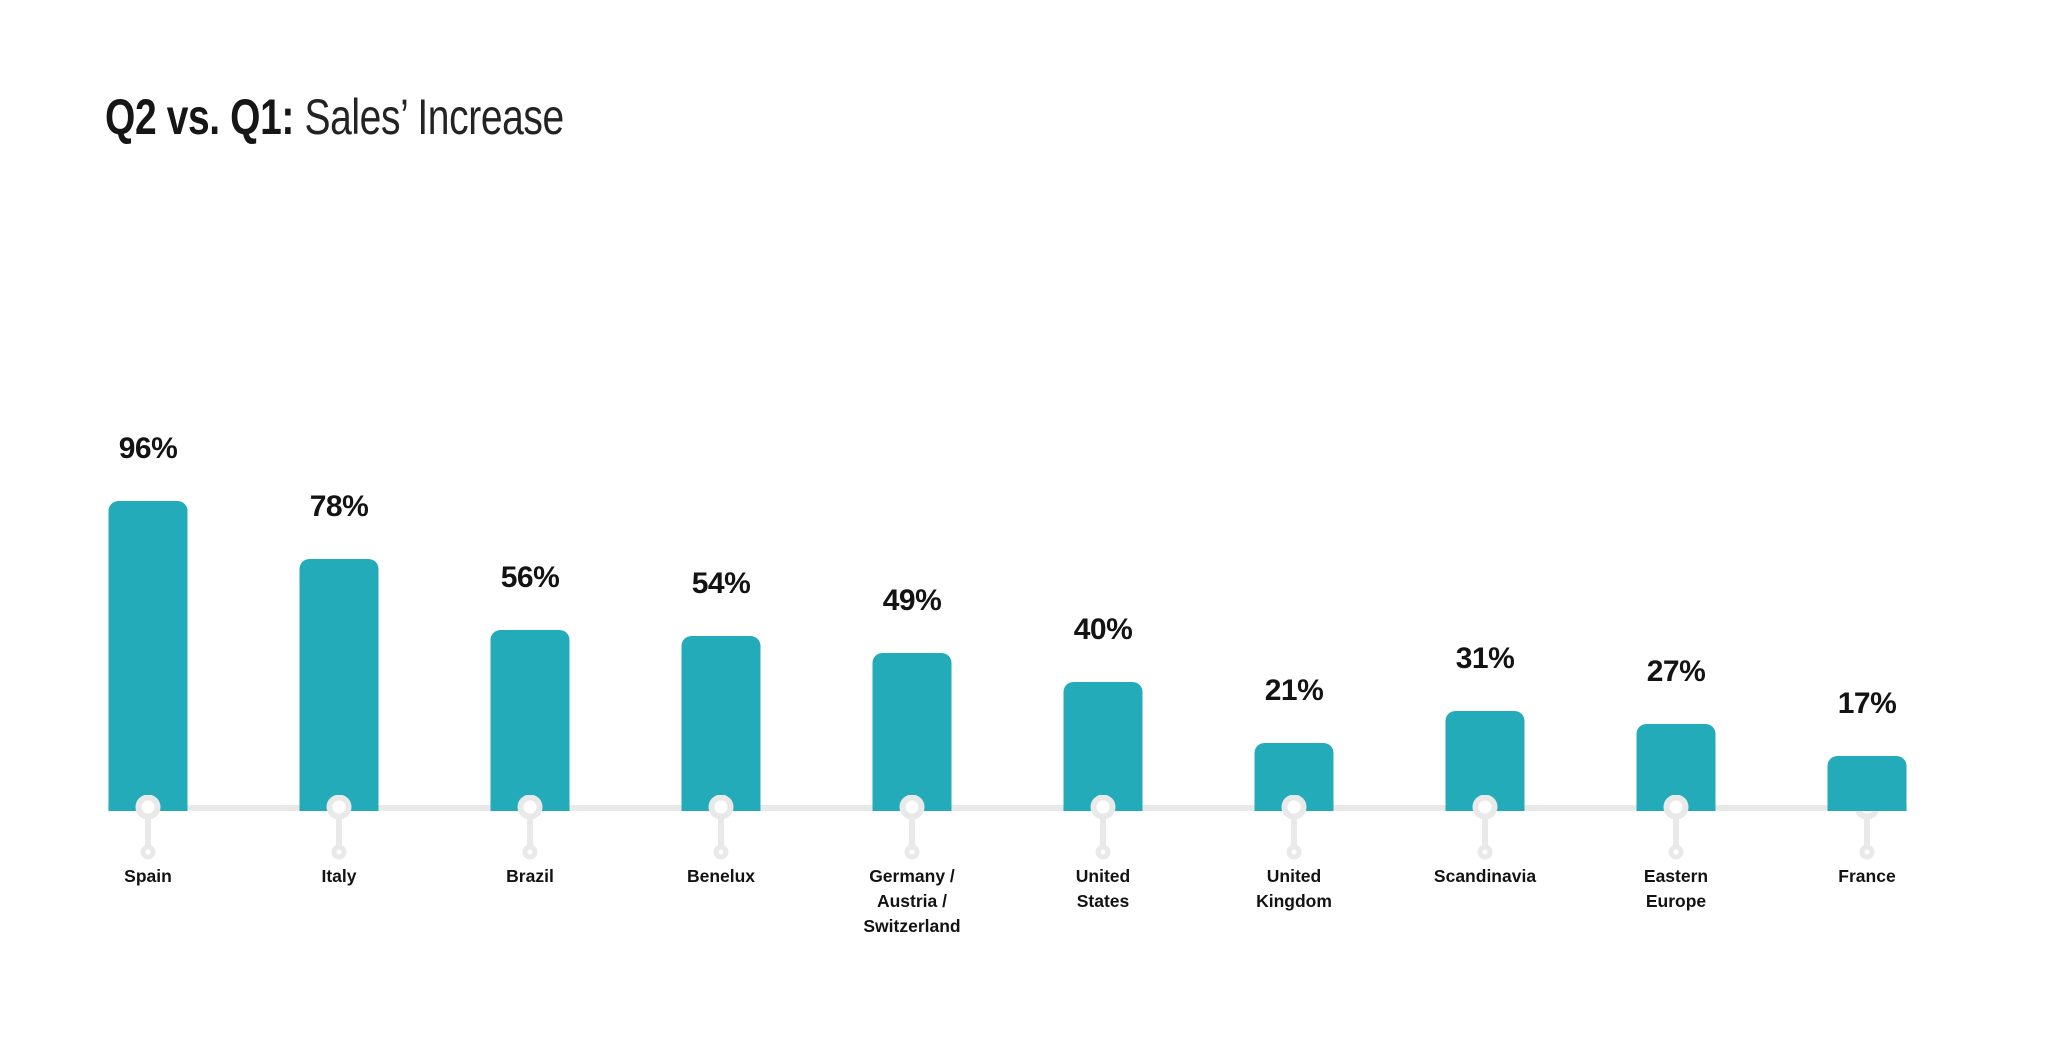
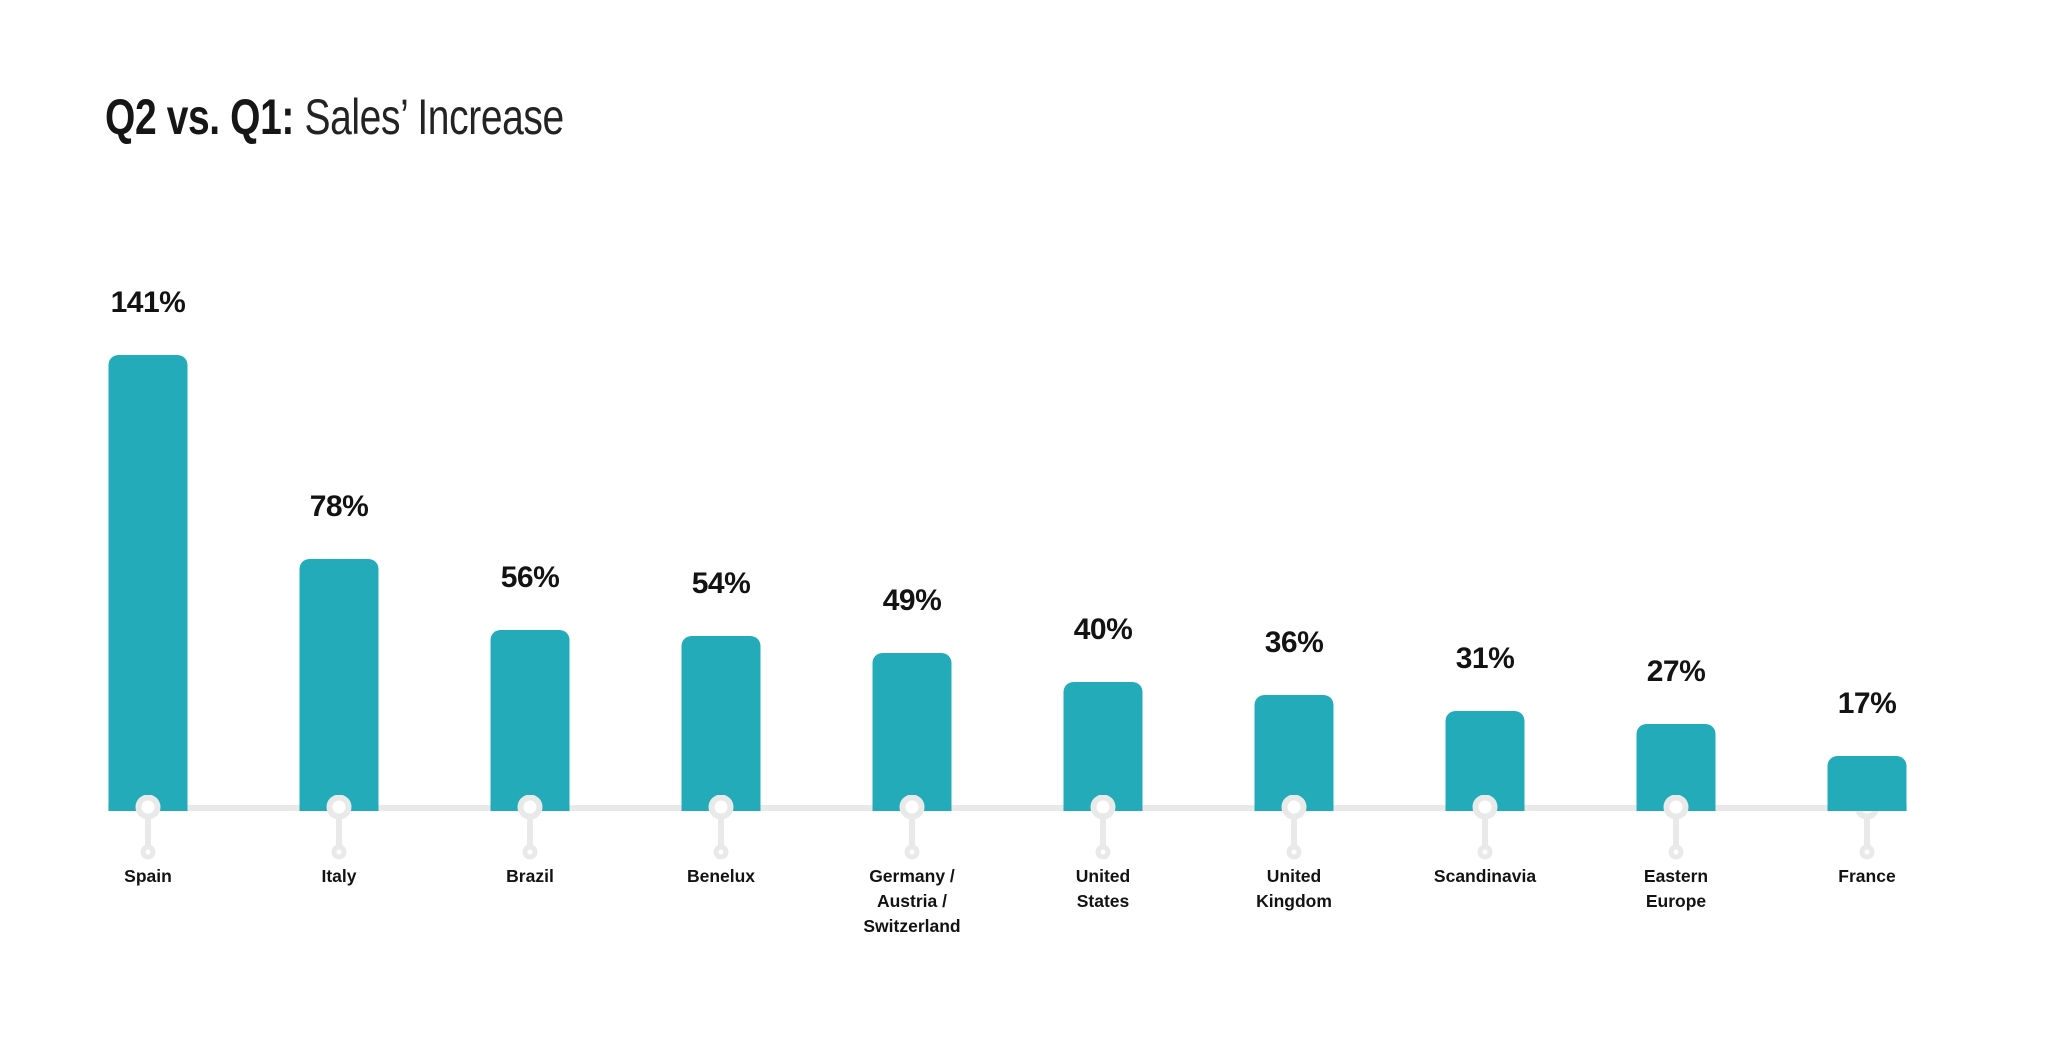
Spain: 96% -> 141%
United Kingdom: 21% -> 36%
